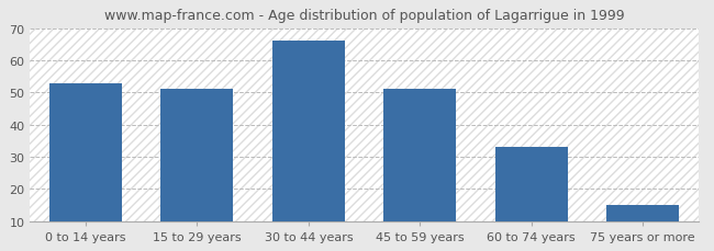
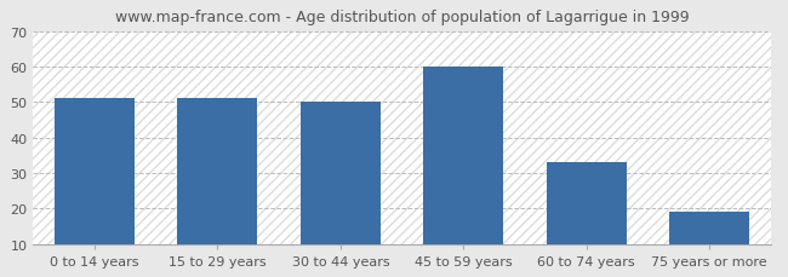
0 to 14 years: 53 -> 51
30 to 44 years: 66 -> 50
45 to 59 years: 51 -> 60
75 years or more: 15 -> 19
